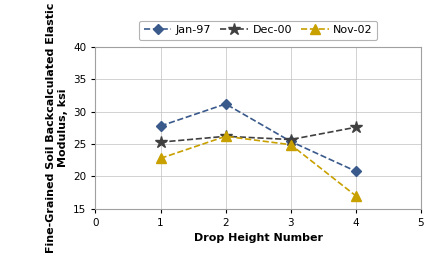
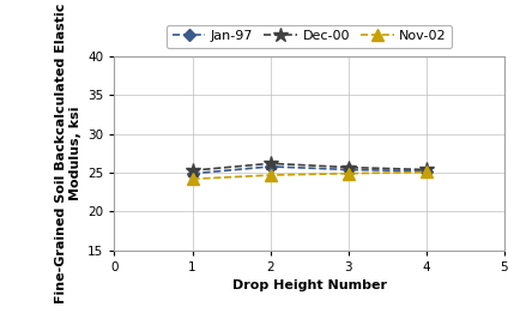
Jan-97/1: 27.8 -> 24.9
Nov-02/1: 22.8 -> 24.2
Jan-97/2: 31.2 -> 25.8
Nov-02/2: 26.2 -> 24.7
Jan-97/4: 20.8 -> 25.2
Dec-00/4: 27.6 -> 25.4
Nov-02/4: 17.0 -> 25.1
